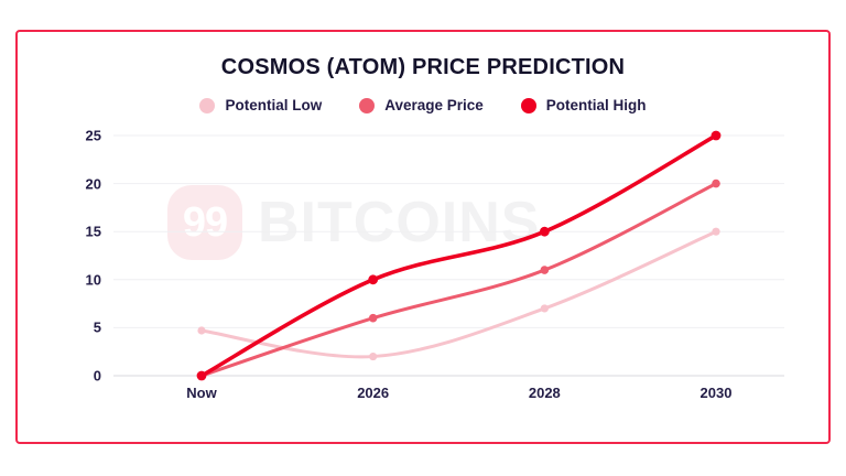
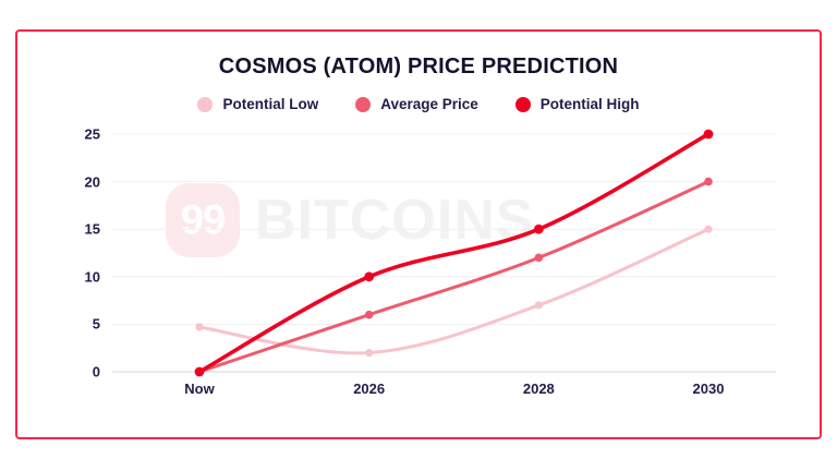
Average Price/2028: 11 -> 12
